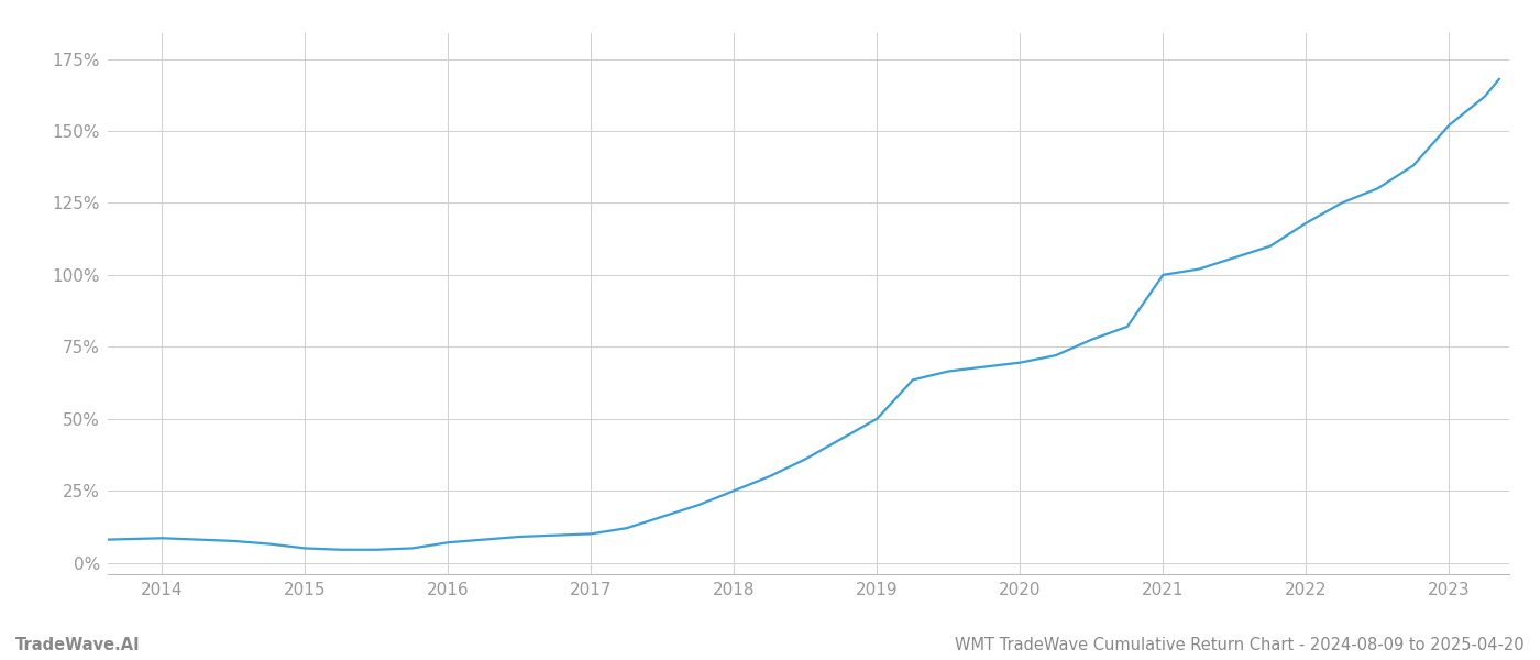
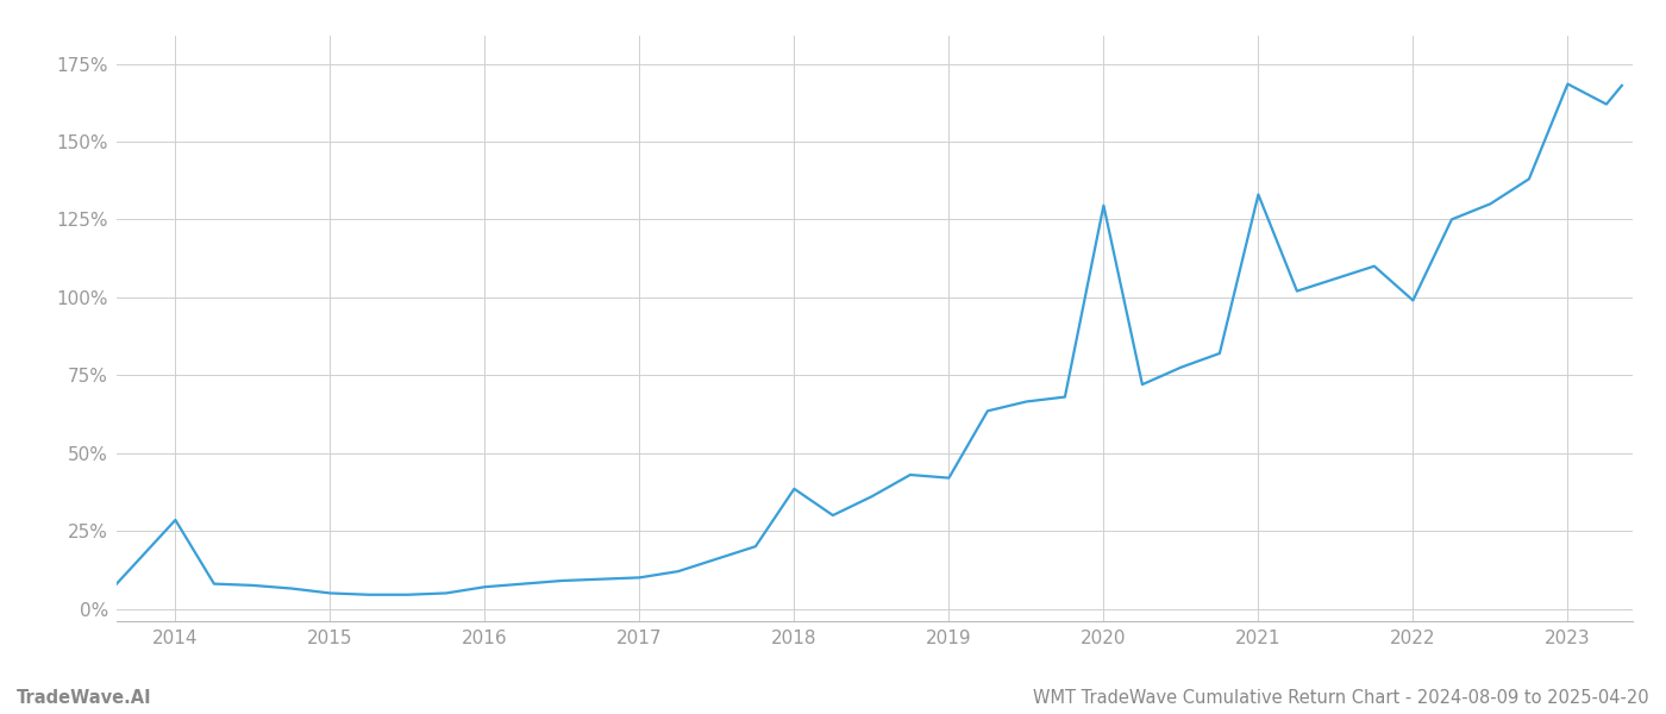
2014: 8.5% -> 28.5%
2018: 25.0% -> 38.5%
2019: 50.0% -> 42.0%
2020: 69.5% -> 129.5%
2021: 100.0% -> 133.0%
2022: 118.0% -> 99.0%
2023: 152.0% -> 168.5%
